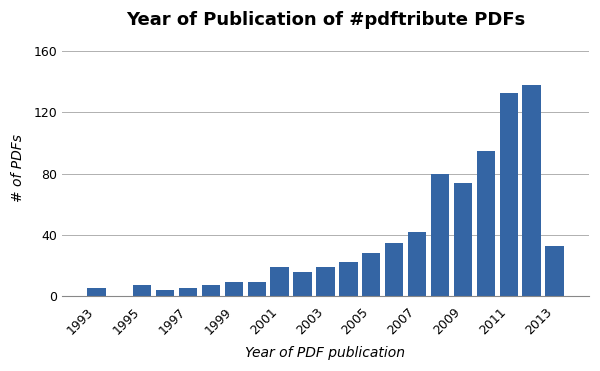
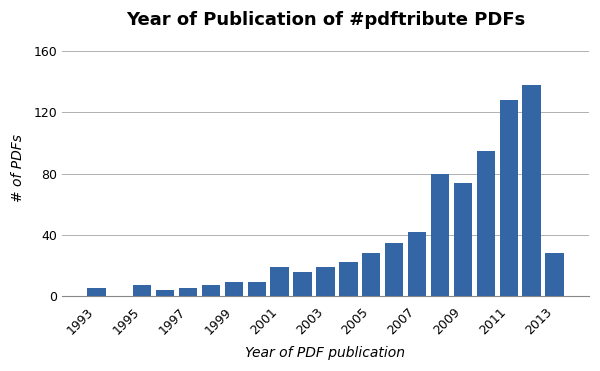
2011: 133 -> 128
2013: 33 -> 28
